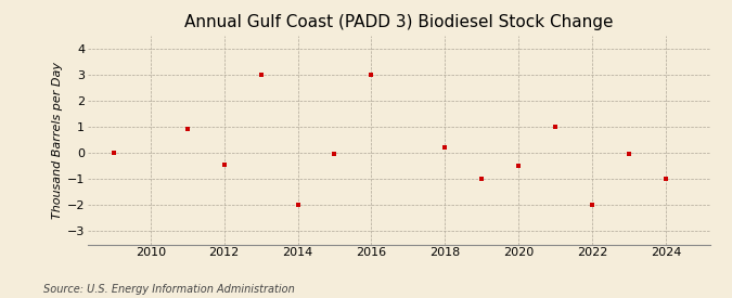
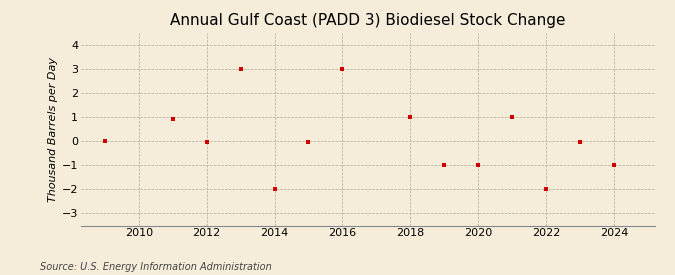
2012: -0.45 -> -0.05
2018: 0.20 -> 1.00
2020: -0.50 -> -1.00
